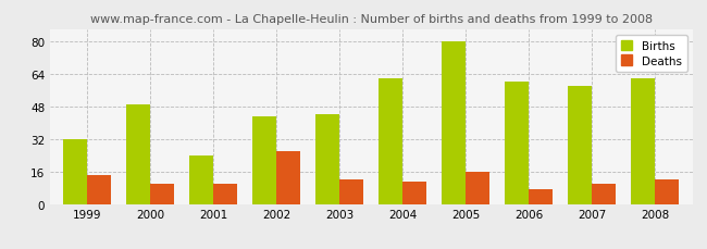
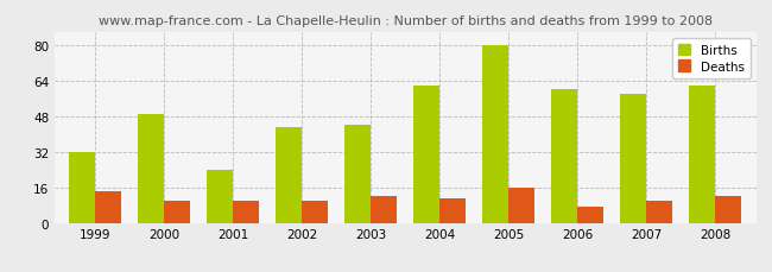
Deaths/2002: 26 -> 10
